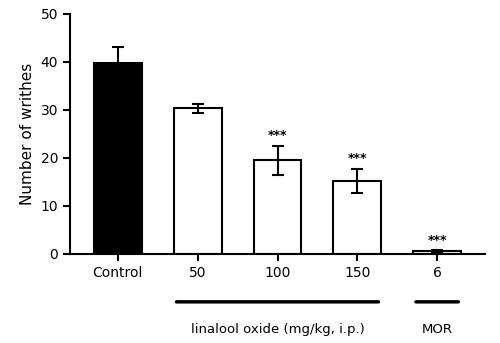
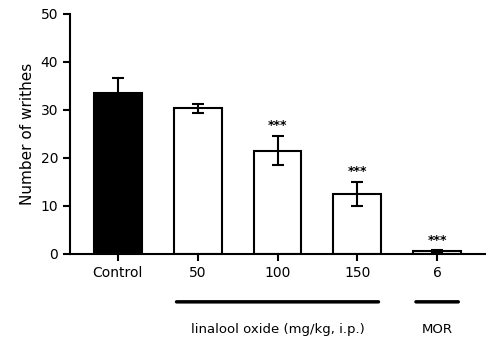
Control: 39.8 -> 33.5
100: 19.5 -> 21.5
150: 15.2 -> 12.5
